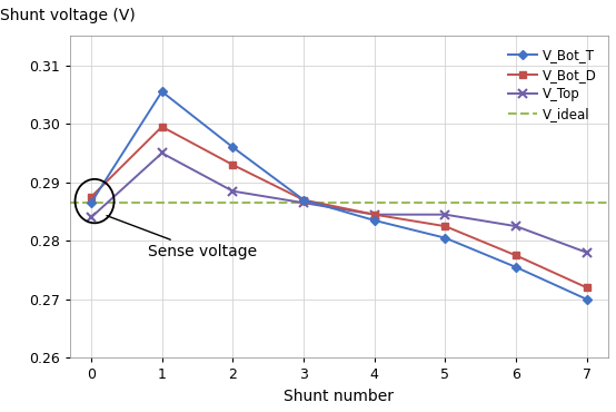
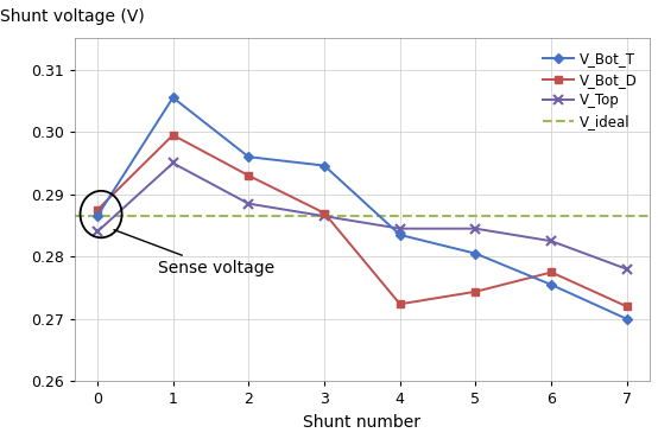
V_Bot_T/3: 0.2870 -> 0.2946
V_Bot_D/4: 0.2845 -> 0.2724
V_Bot_D/5: 0.2825 -> 0.2744
